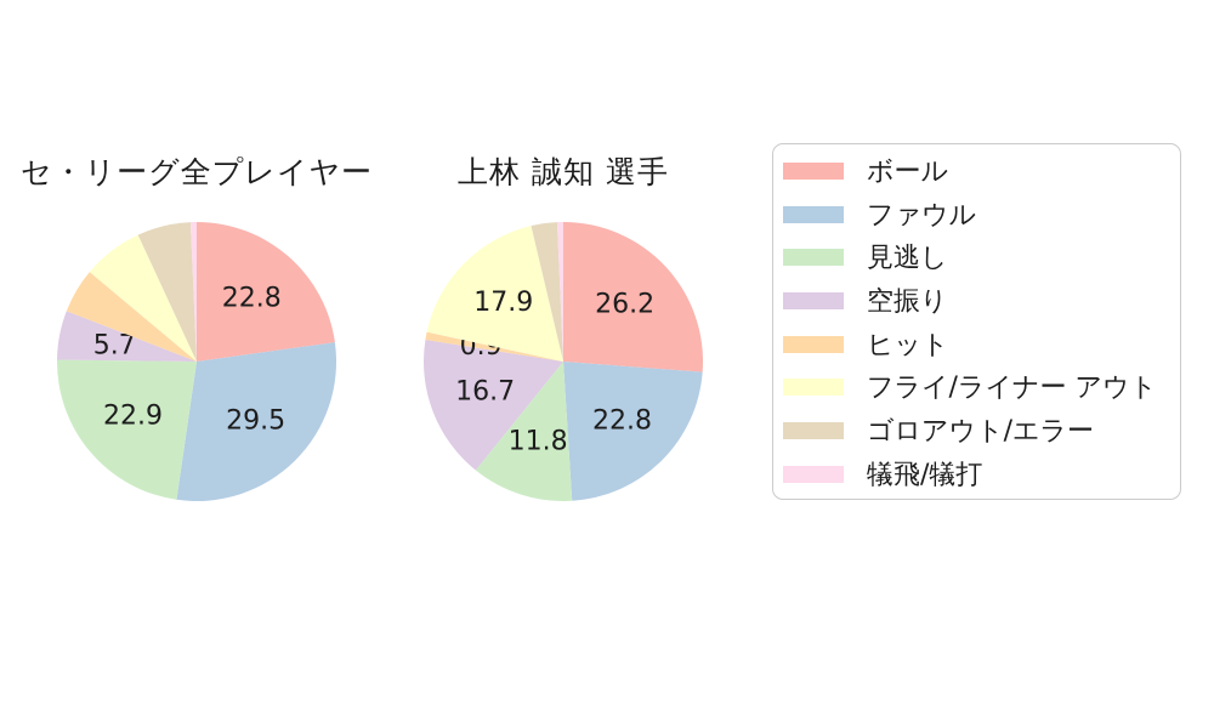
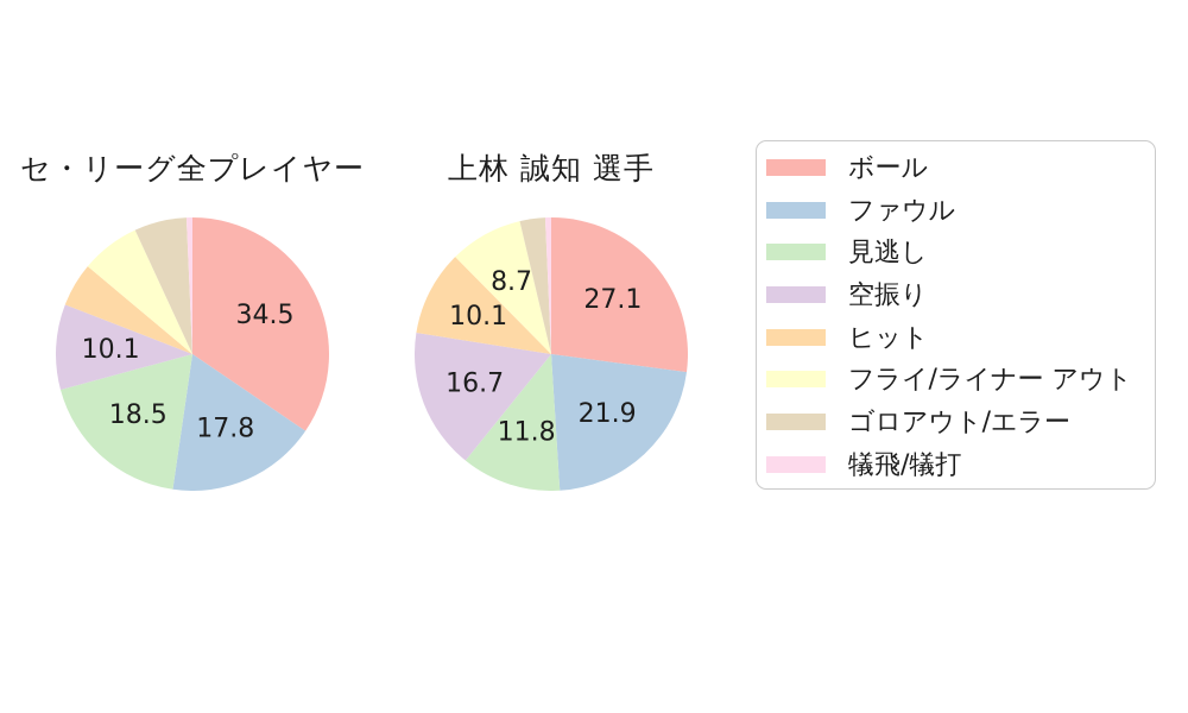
セ・リーグ全プレイヤー/ボール: 22.8 -> 34.5
セ・リーグ全プレイヤー/ファウル: 29.5 -> 17.8
セ・リーグ全プレイヤー/見逃し: 22.9 -> 18.5
セ・リーグ全プレイヤー/空振り: 5.7 -> 10.1
上林 誠知 選手/ボール: 26.2 -> 27.1
上林 誠知 選手/ファウル: 22.8 -> 21.9
上林 誠知 選手/ヒット: 0.9 -> 10.1
上林 誠知 選手/フライ/ライナー アウト: 17.9 -> 8.7
